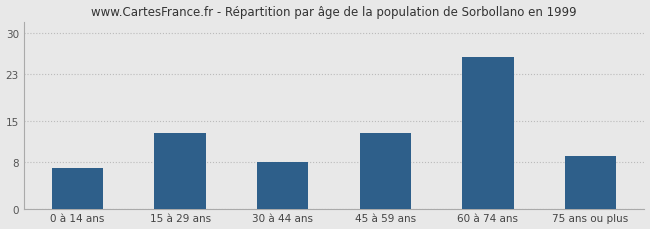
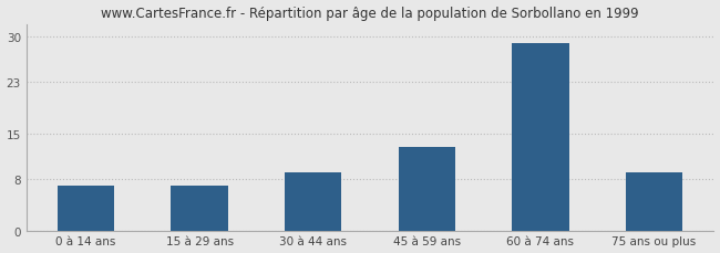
15 à 29 ans: 13 -> 7
30 à 44 ans: 8 -> 9
60 à 74 ans: 26 -> 29
